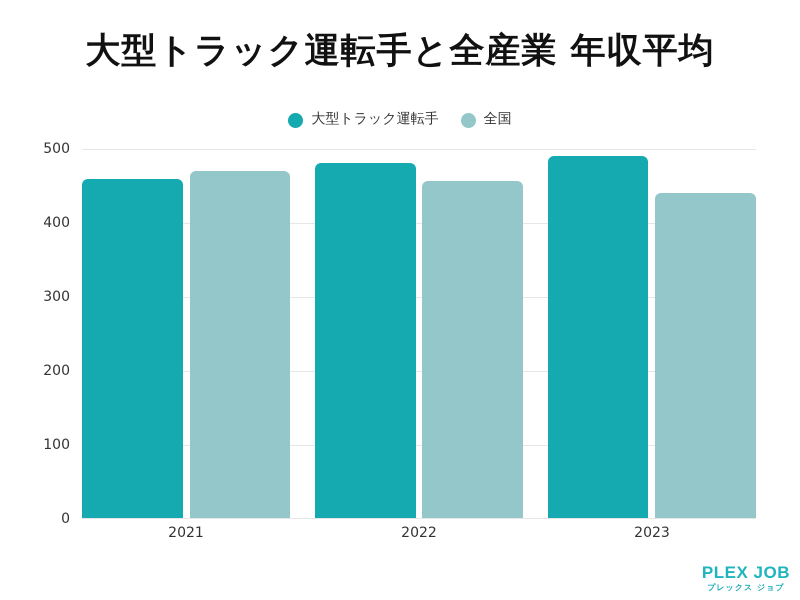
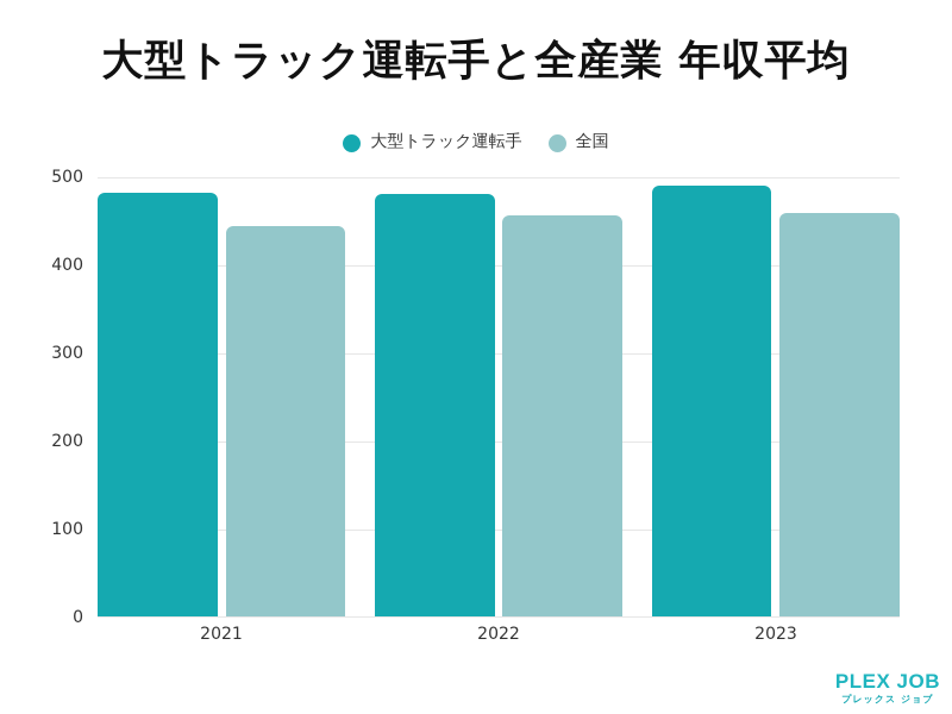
大型トラック運転手/2021: 460 -> 480
全国/2021: 470 -> 440
全国/2023: 440 -> 460
